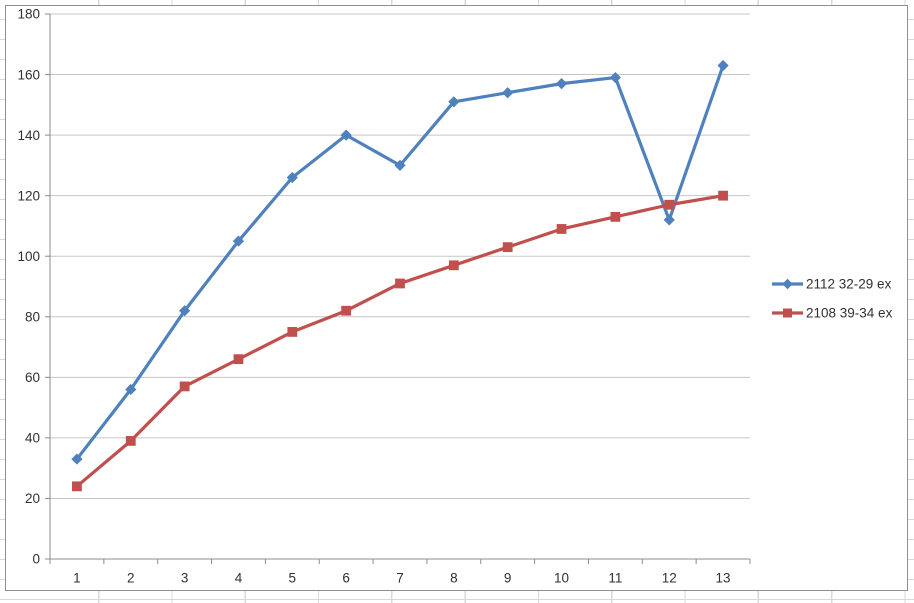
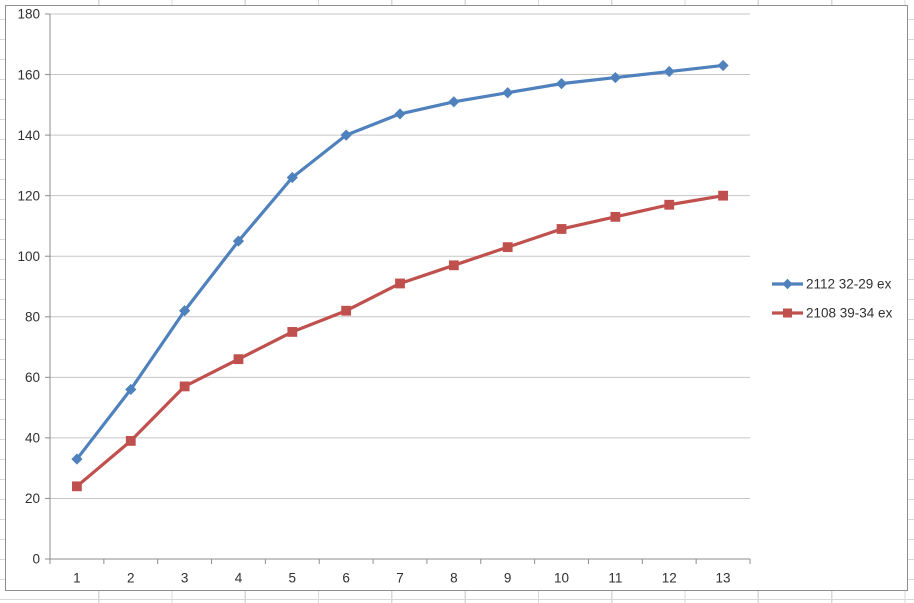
2112 32-29 ex/7: 130 -> 147
2112 32-29 ex/12: 112 -> 161
